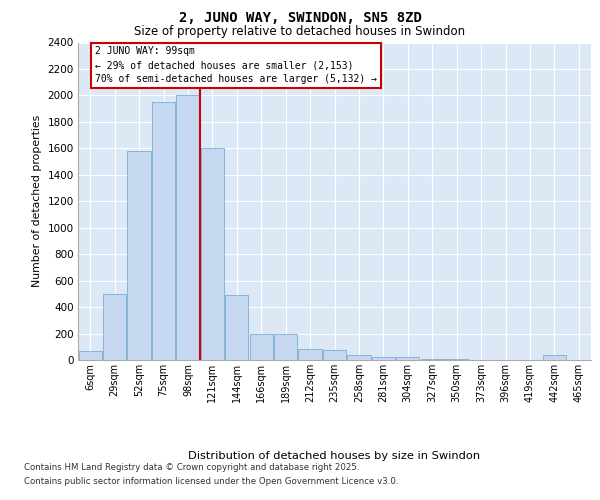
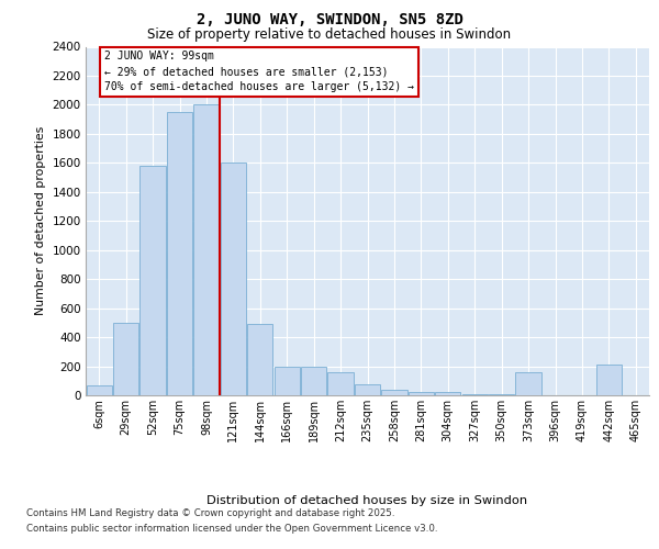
212sqm: 80 -> 160
373sqm: 0 -> 160
442sqm: 40 -> 210
